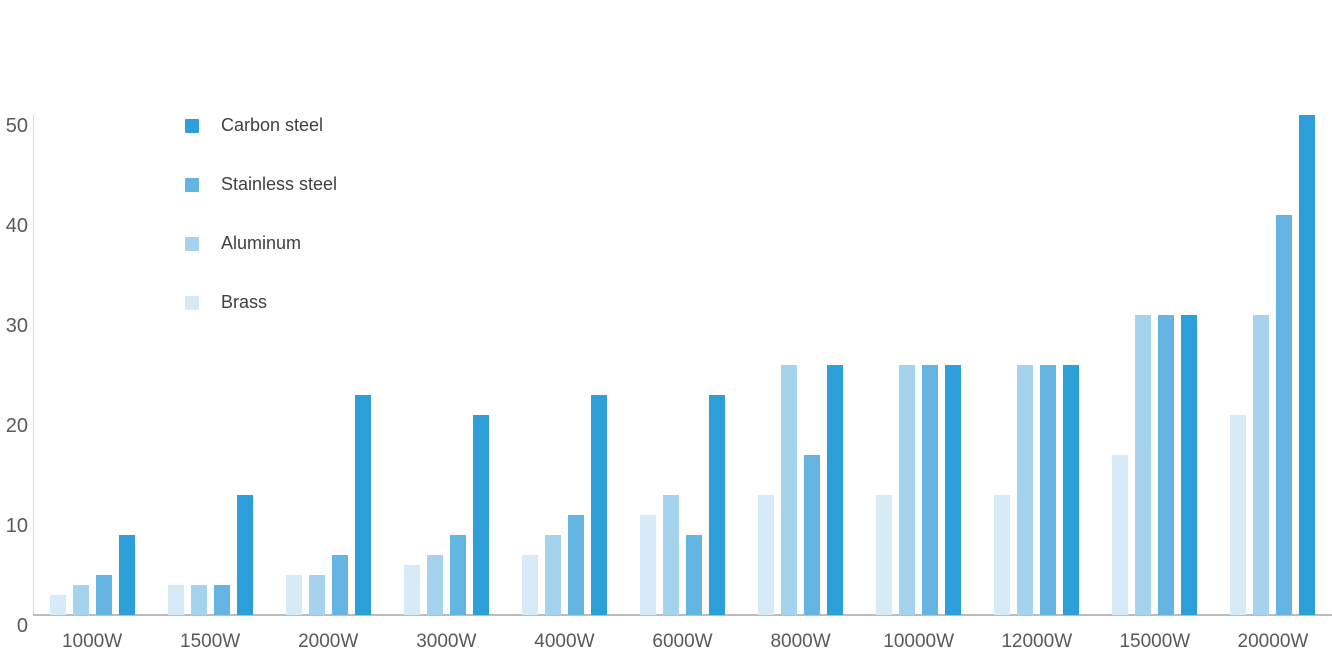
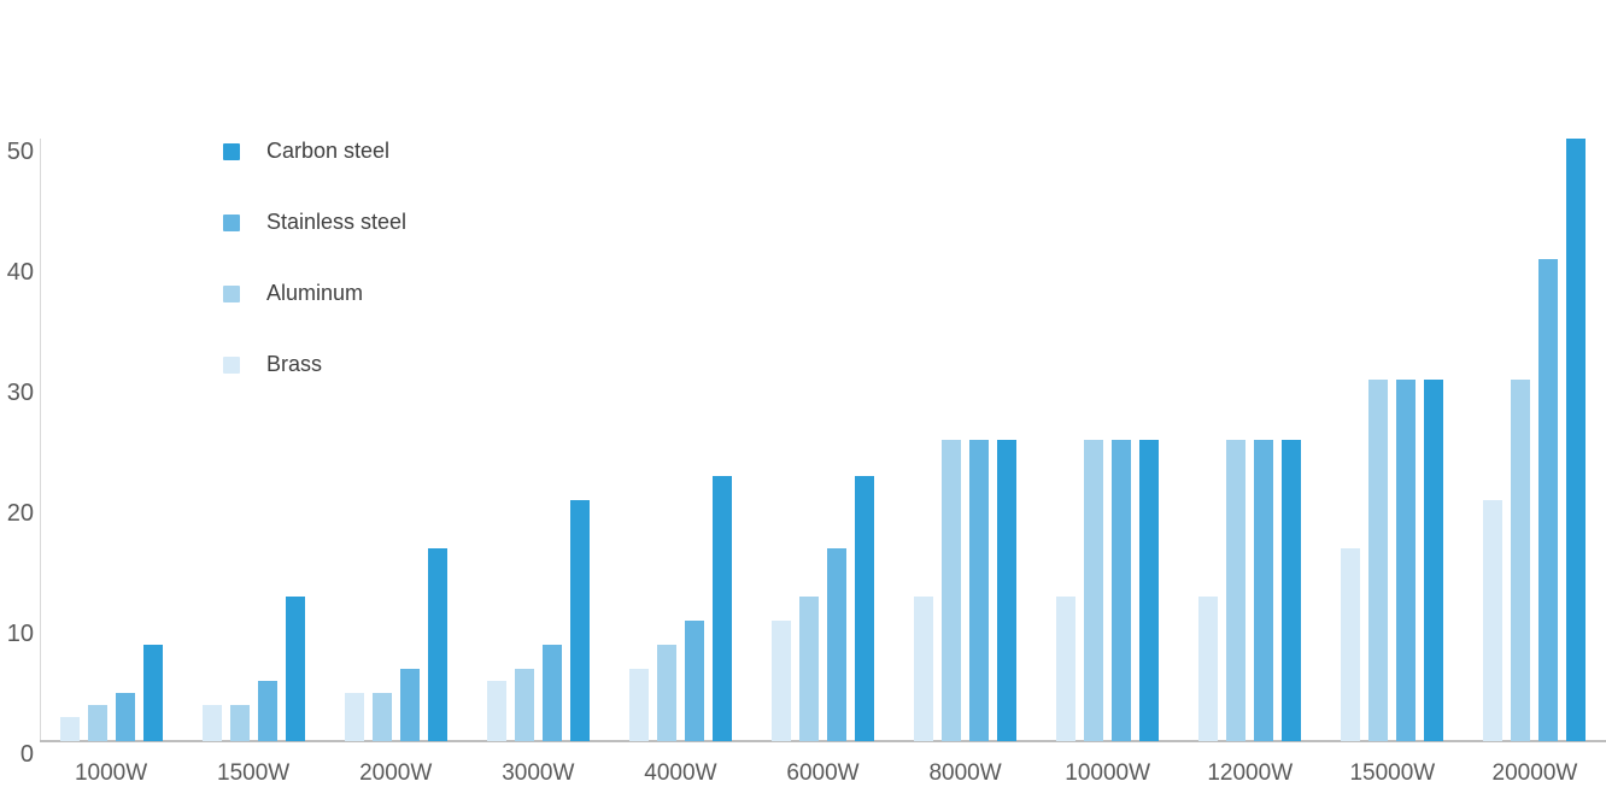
Stainless steel/1500W: 3 -> 5
Carbon steel/2000W: 22 -> 16
Stainless steel/6000W: 8 -> 16
Stainless steel/8000W: 16 -> 25
